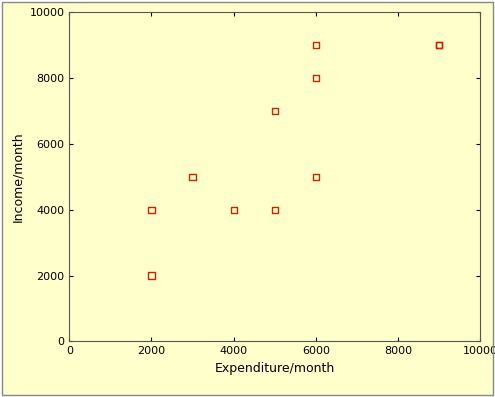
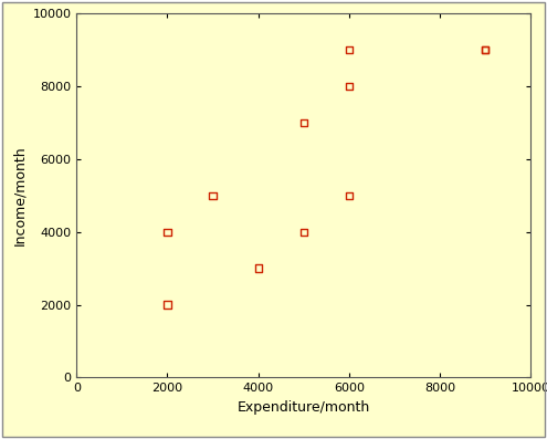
4000: 4000 -> 3000
